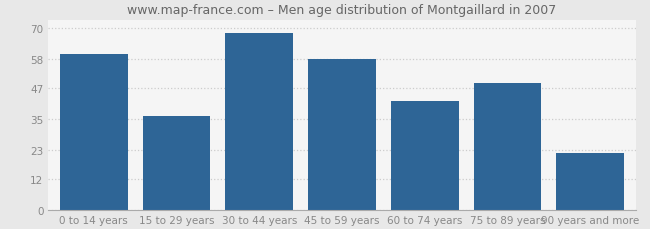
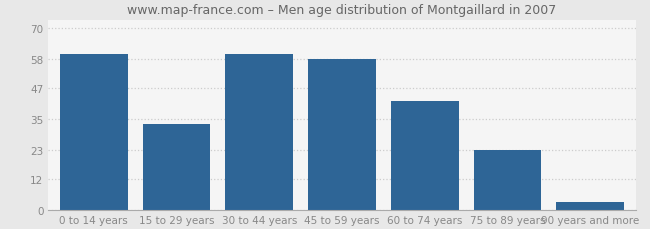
15 to 29 years: 36 -> 33
30 to 44 years: 68 -> 60
75 to 89 years: 49 -> 23
90 years and more: 22 -> 3
